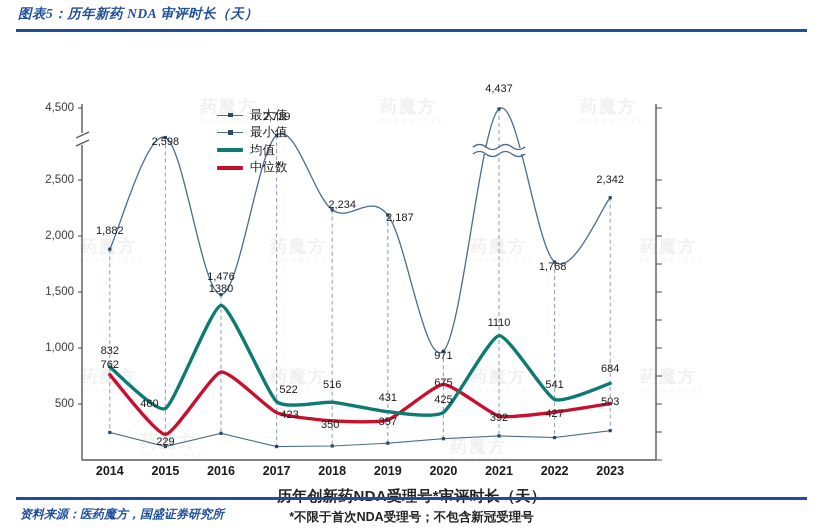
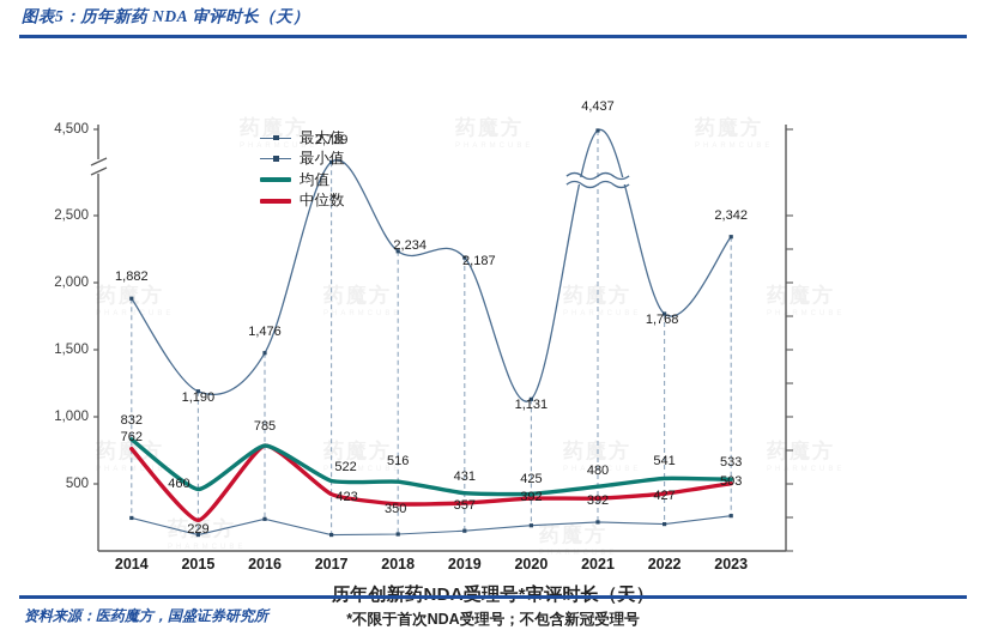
最大值/2015: 2,598 -> 1,190
均值/2016: 1380 -> 785
最大值/2020: 971 -> 1,131
中位数/2020: 675 -> 392
均值/2021: 1110 -> 480
均值/2023: 684 -> 533
